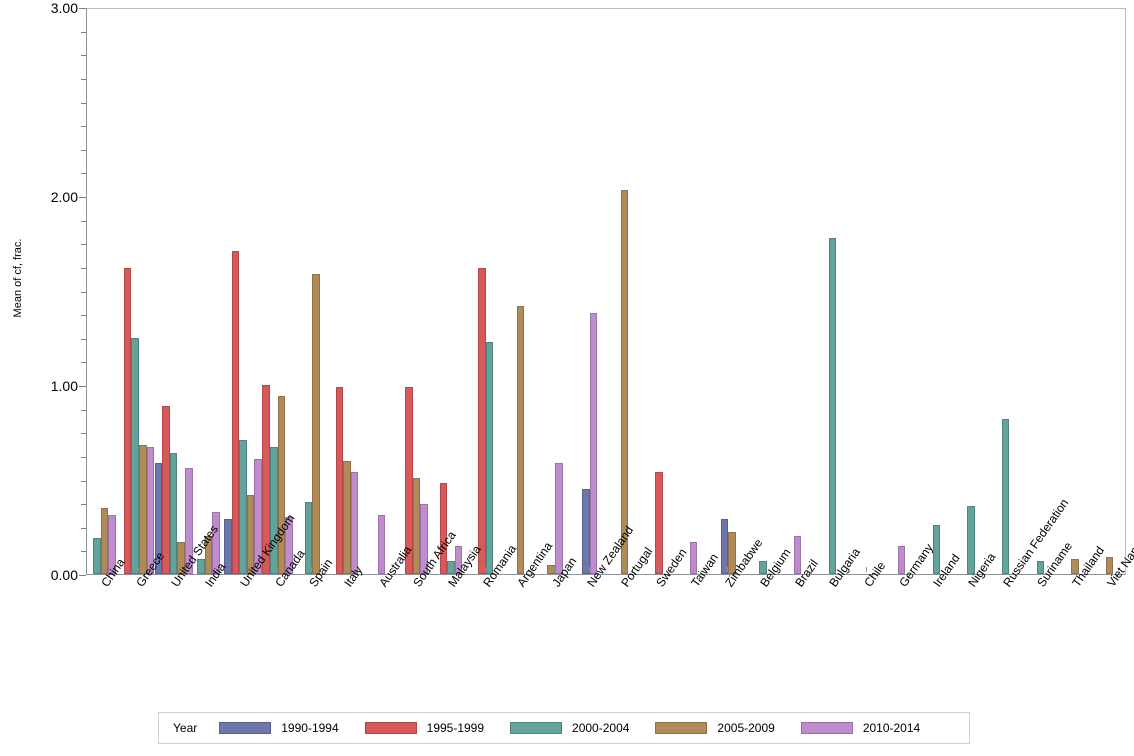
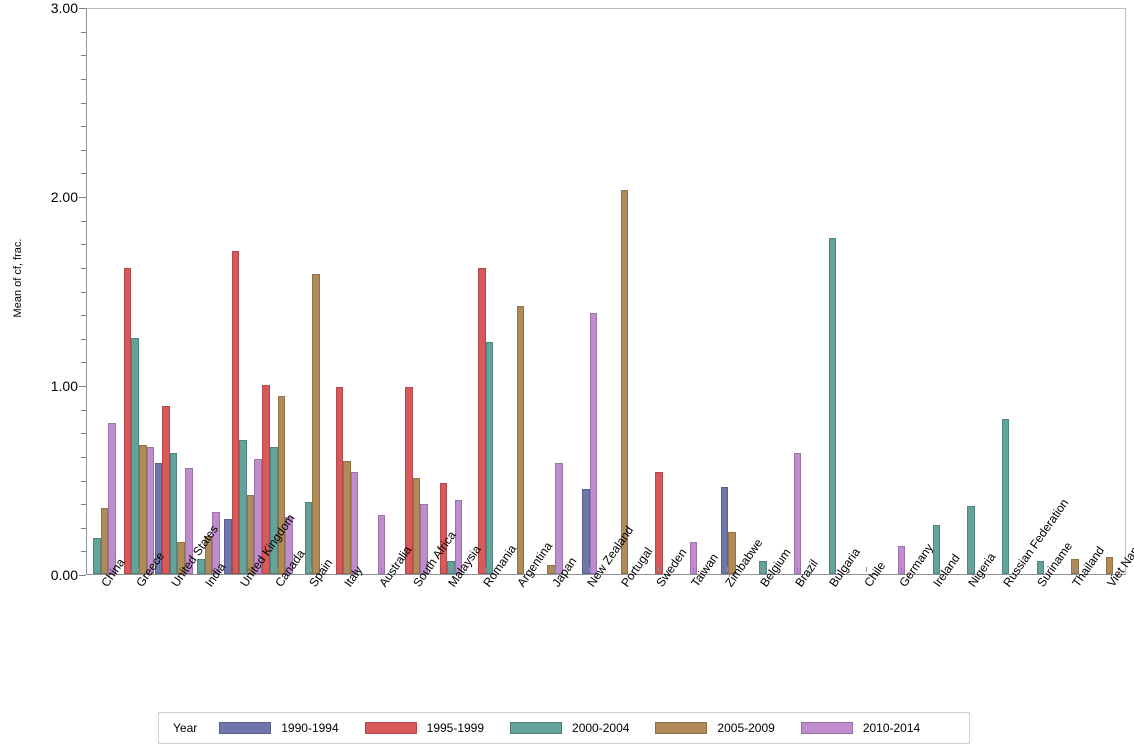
2010-2014/China: 0.31 -> 0.80
2010-2014/Malaysia: 0.15 -> 0.39
1990-1994/Zimbabwe: 0.29 -> 0.46
2010-2014/Brazil: 0.20 -> 0.64
